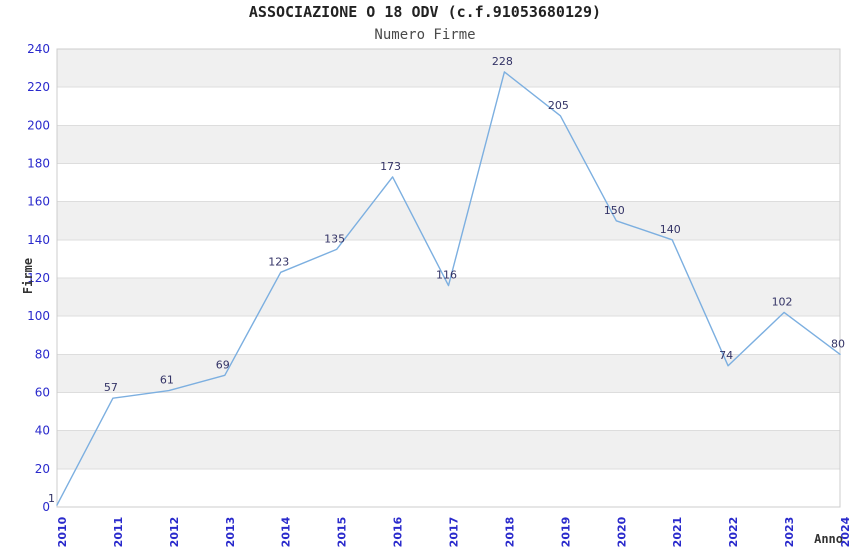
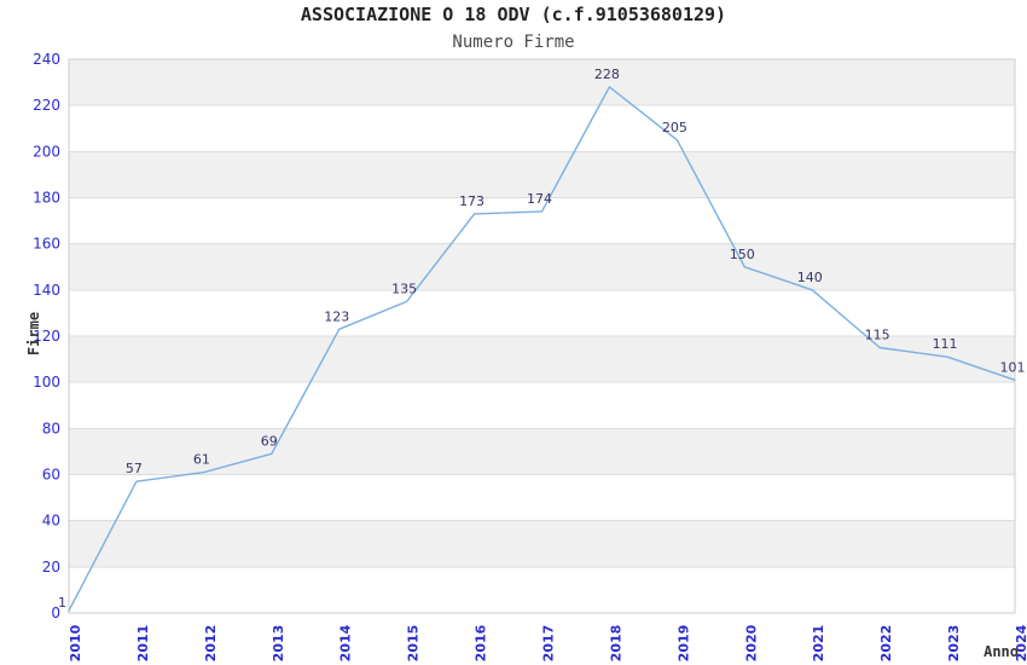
2017: 116 -> 174
2022: 74 -> 115
2023: 102 -> 111
2024: 80 -> 101
